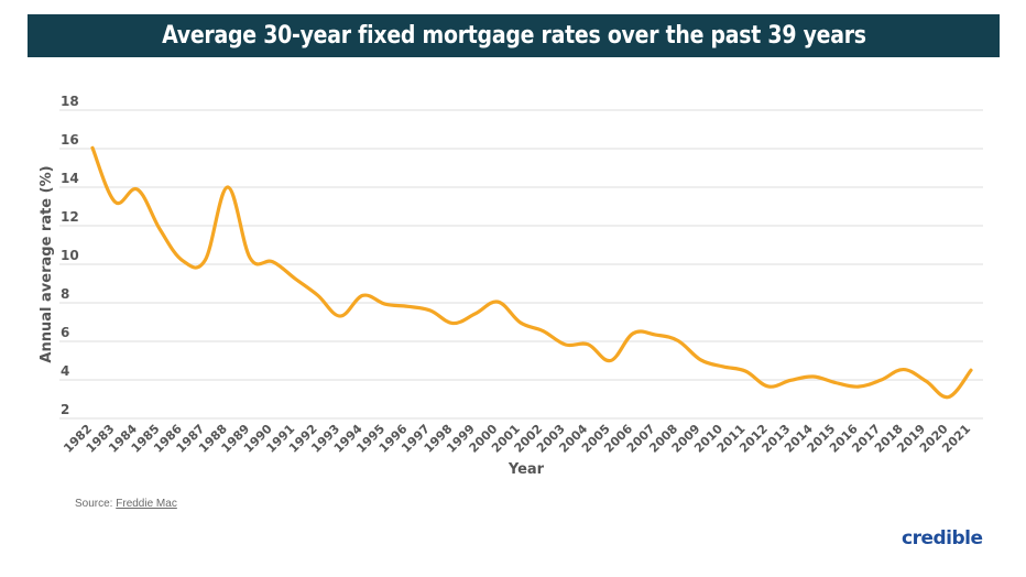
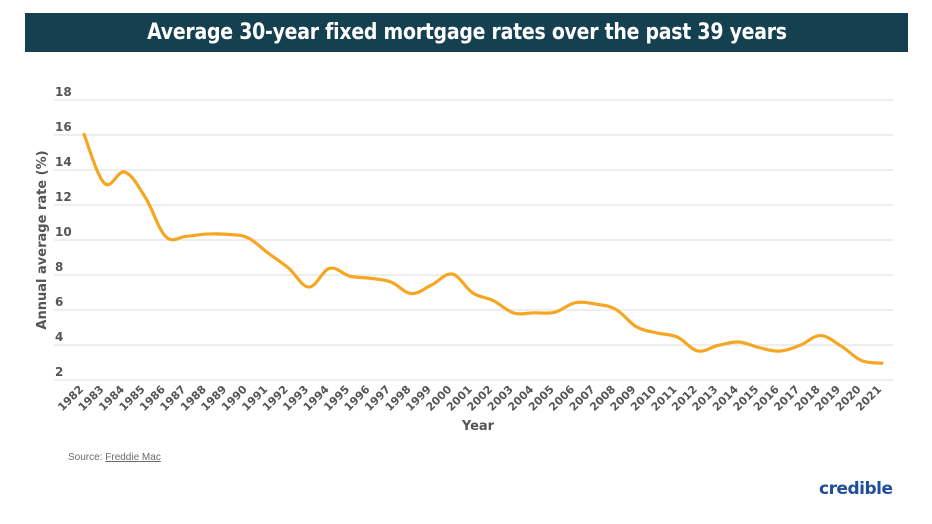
1985: 11.8 -> 12.4
1988: 14.0 -> 10.3
2005: 5.0 -> 5.9
2021: 4.5 -> 3.0
